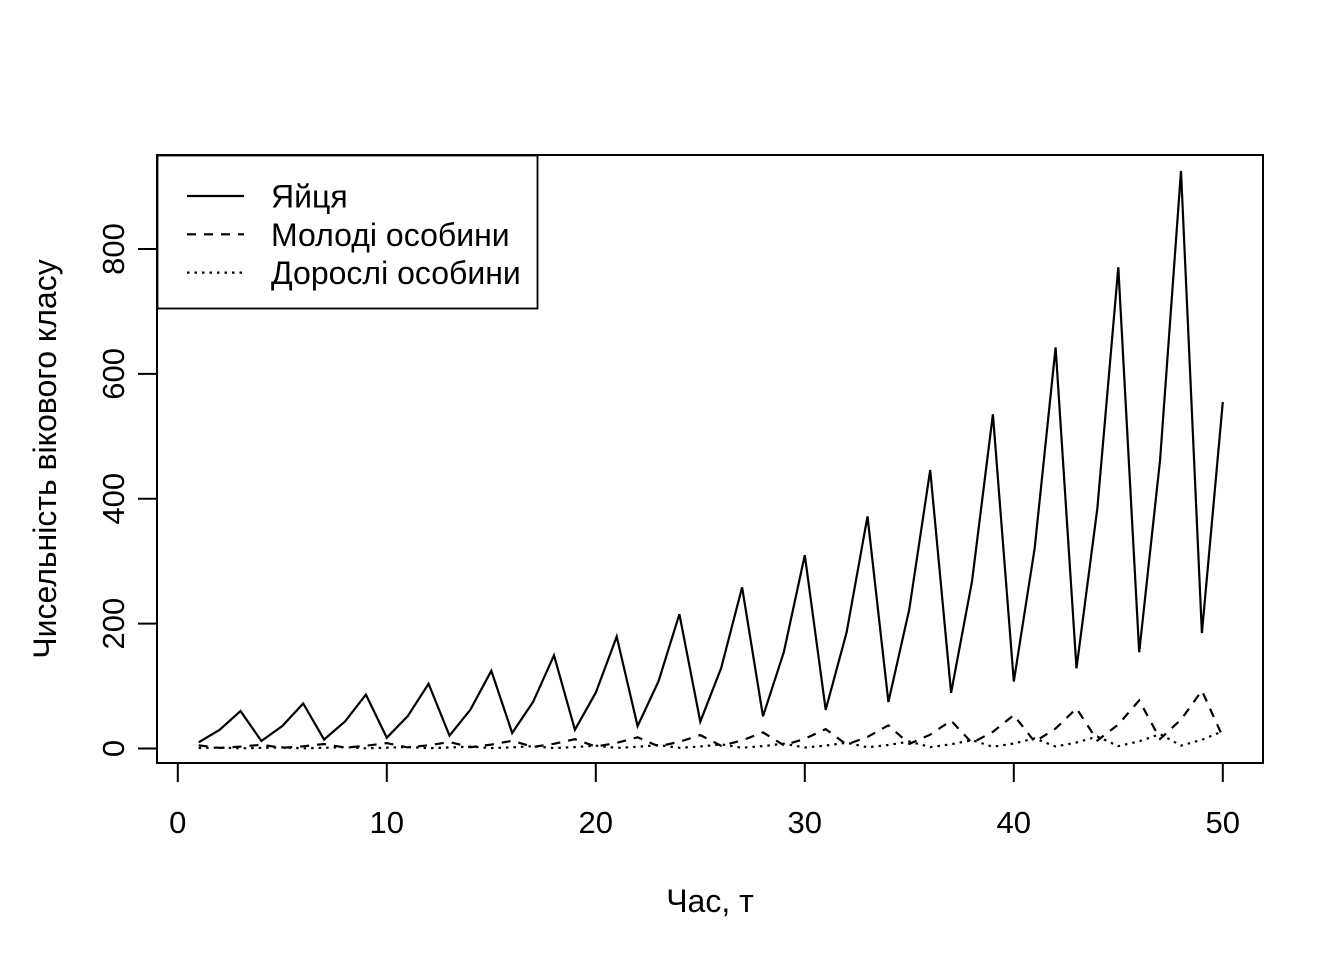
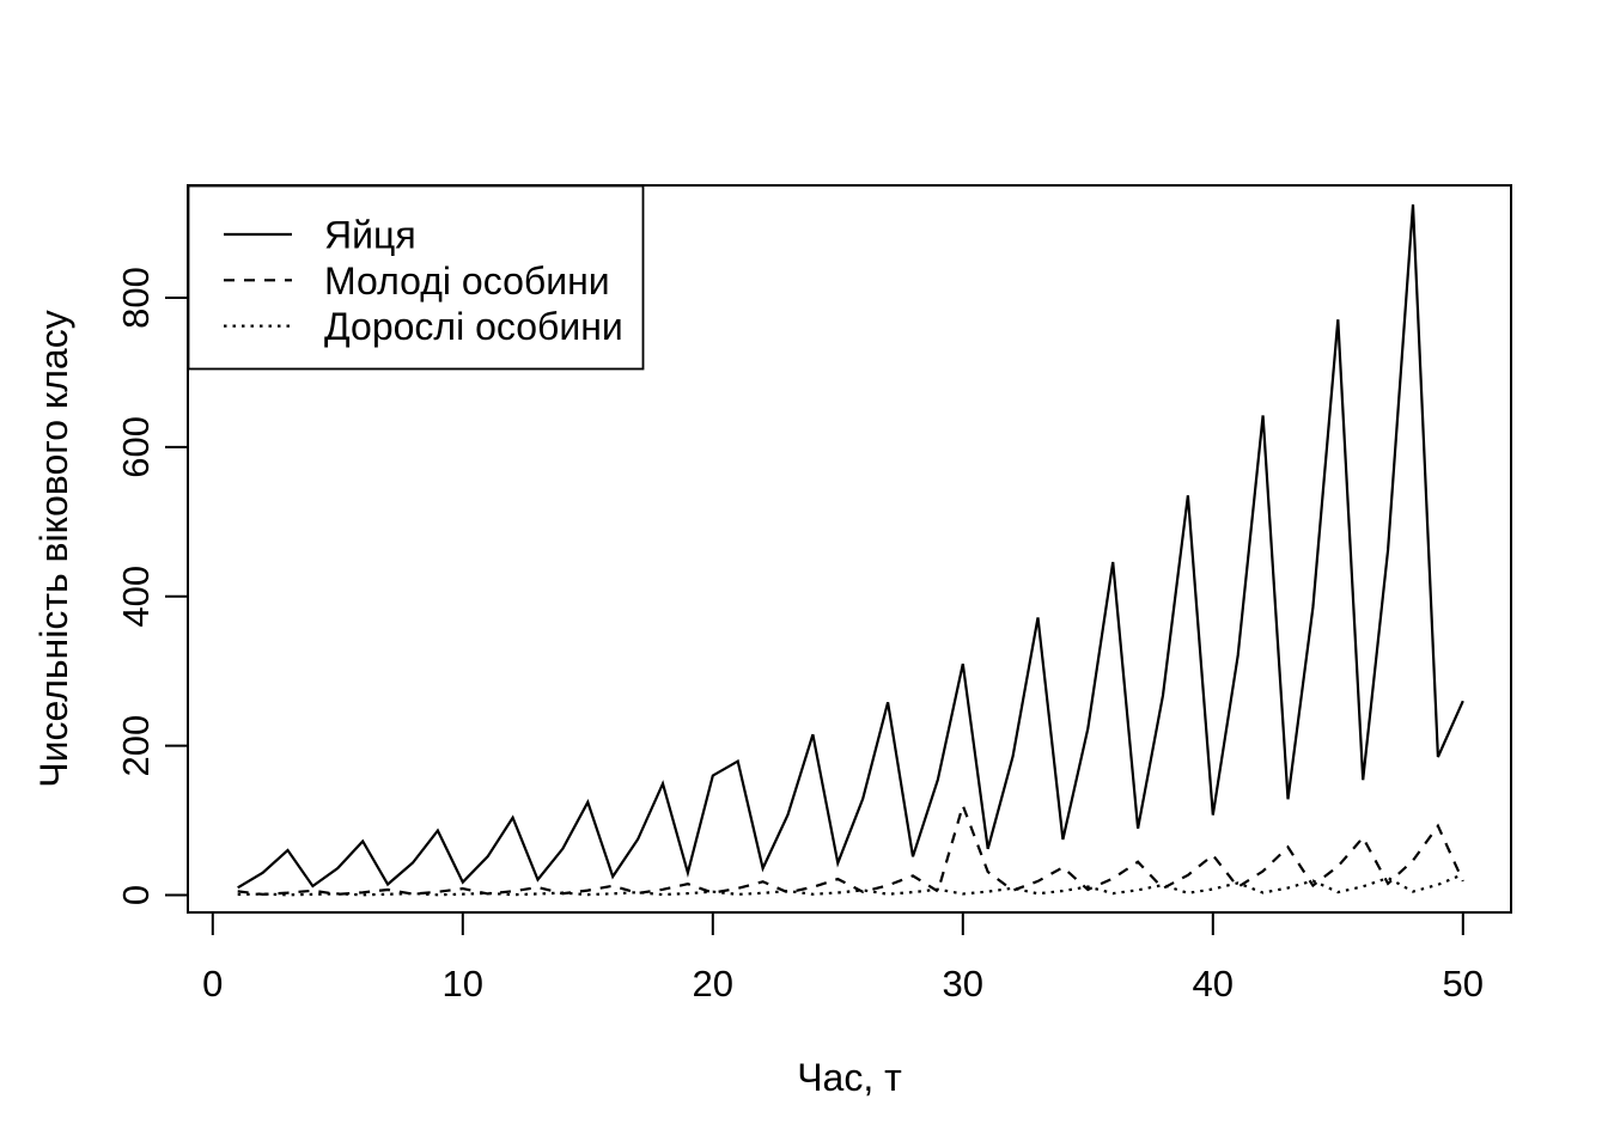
Яйця/20: 90 -> 160
Молоді особини/30: 20 -> 120
Яйця/50: 560 -> 260
